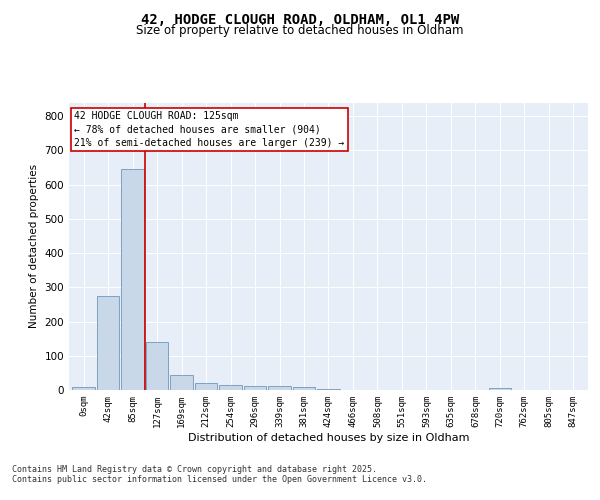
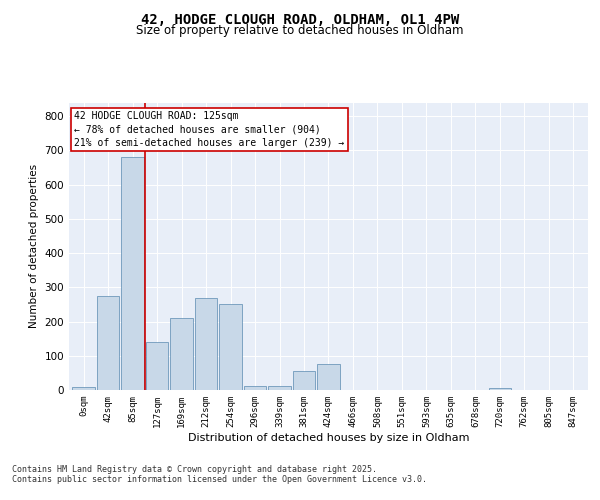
85sqm: 645 -> 680
169sqm: 45 -> 210
212sqm: 20 -> 270
254sqm: 14 -> 250
381sqm: 8 -> 55
424sqm: 2 -> 75
